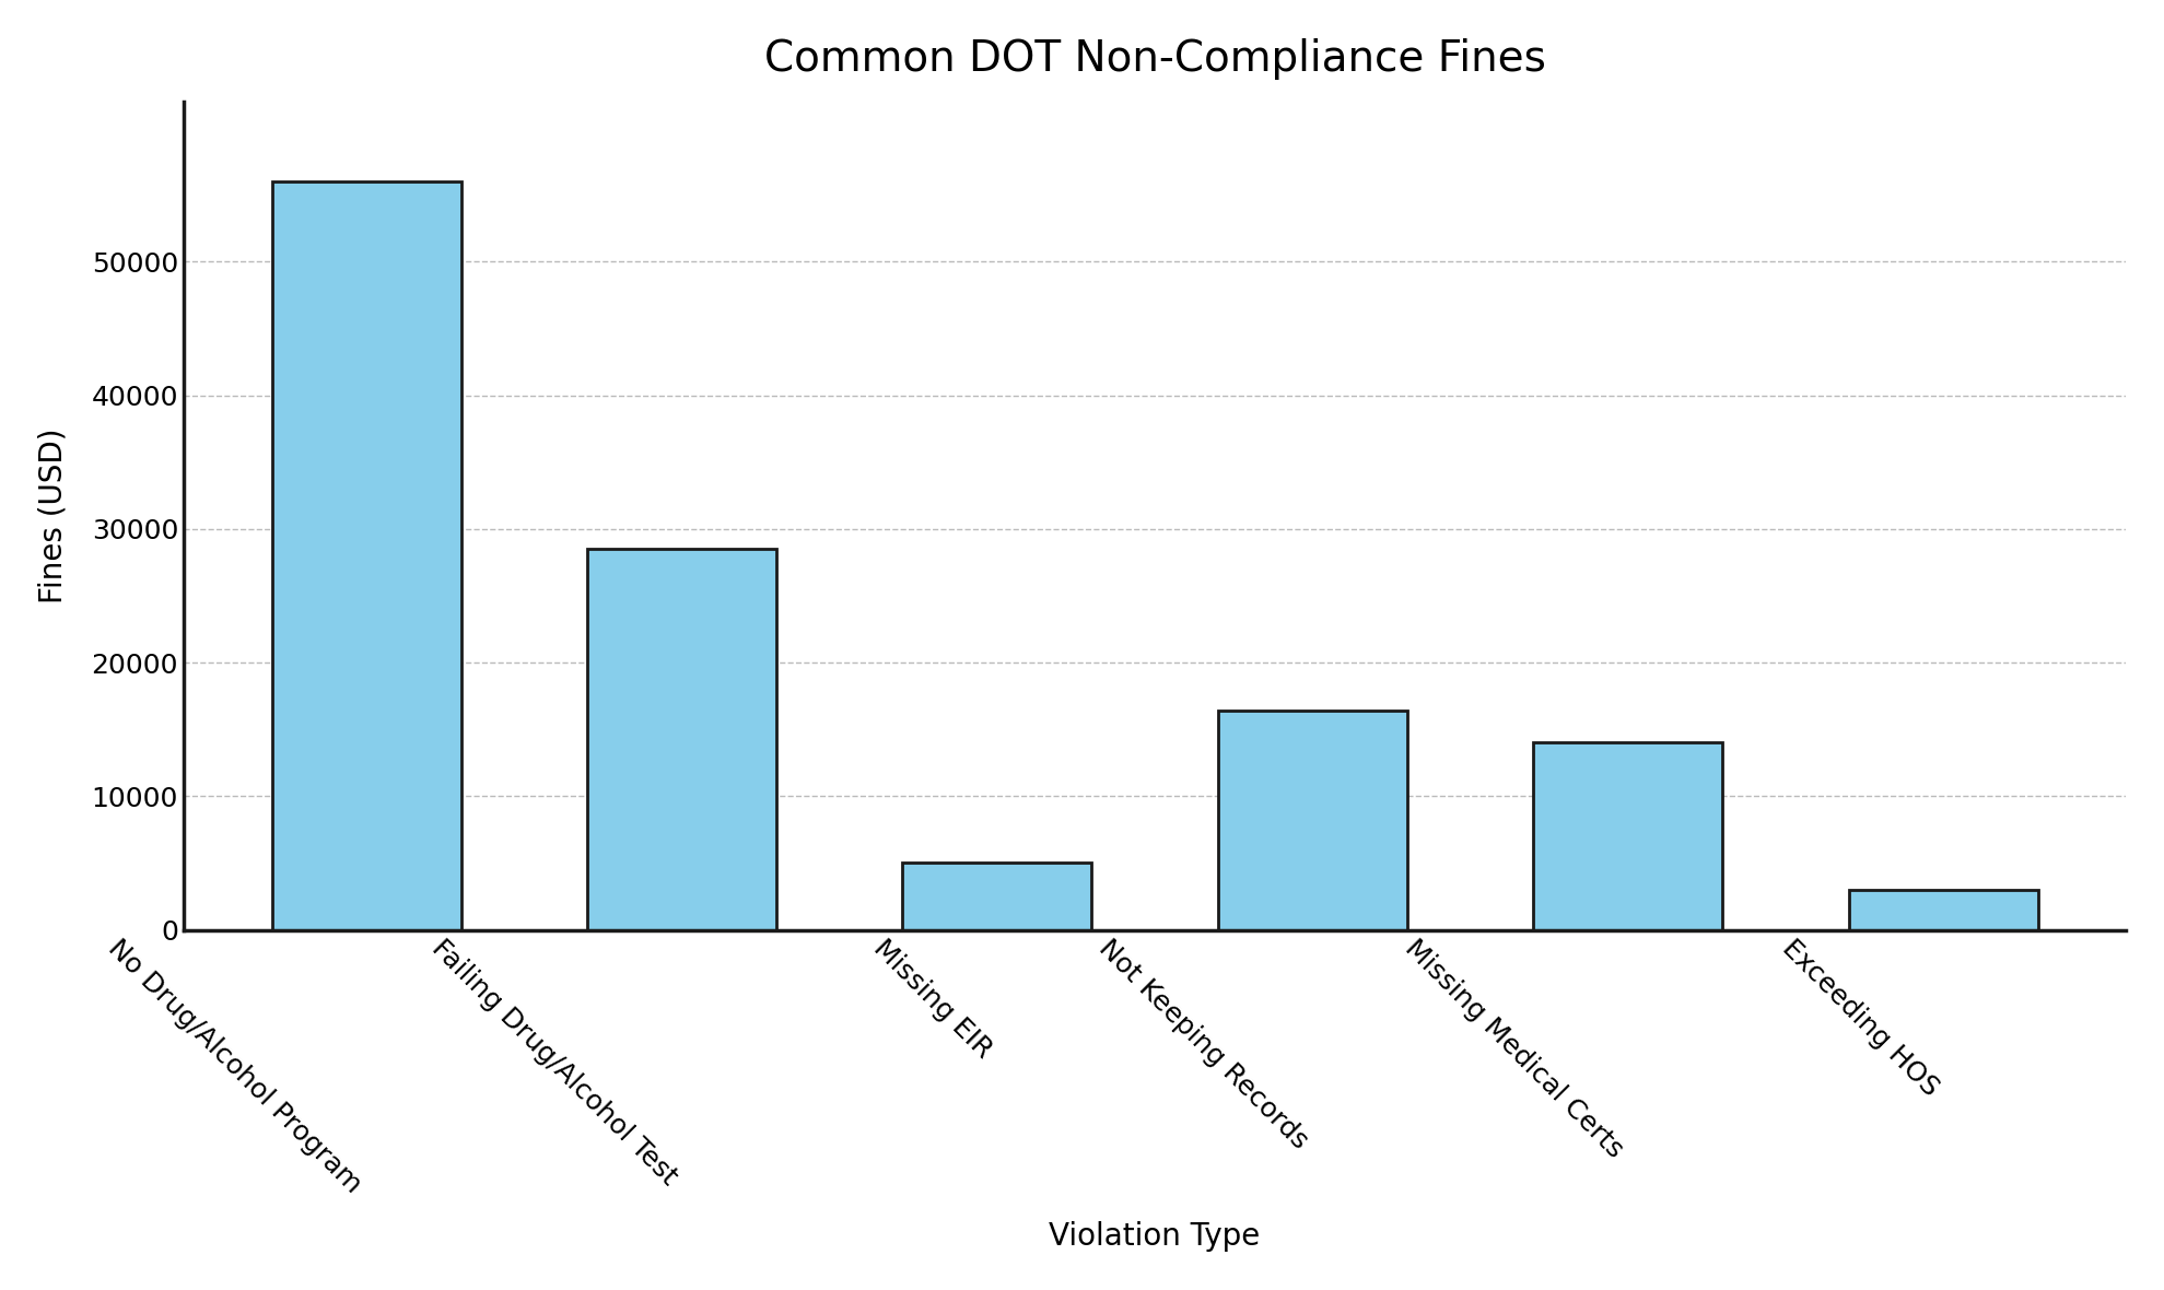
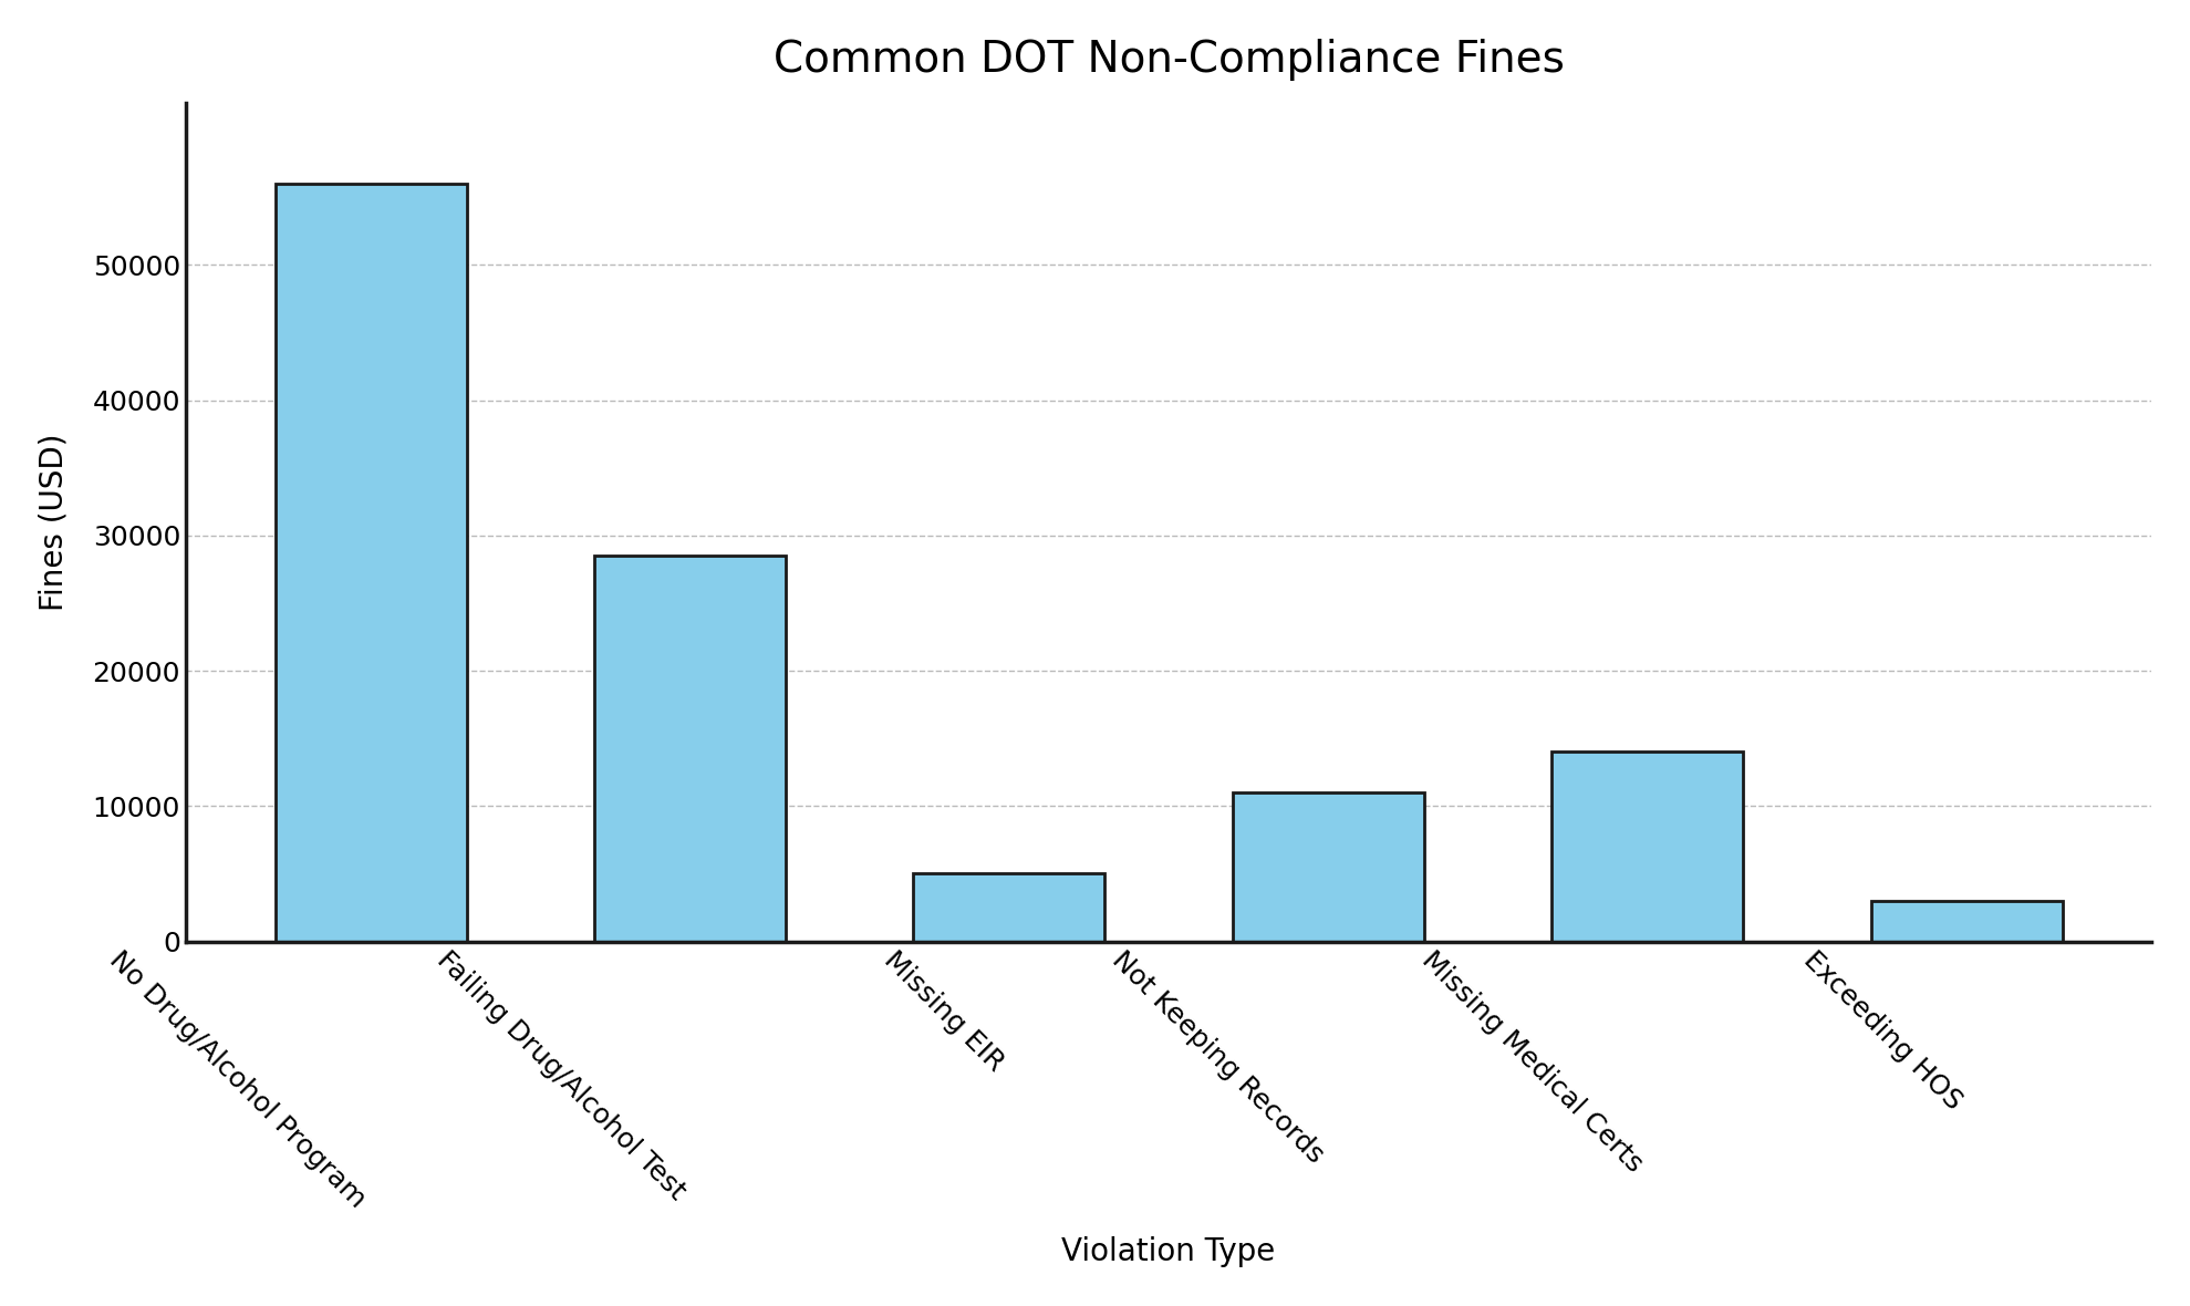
Not Keeping Records: 16400 -> 11000
